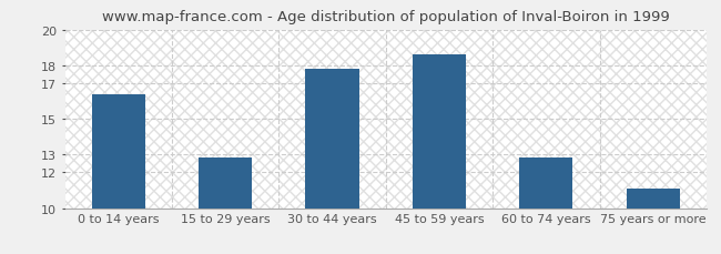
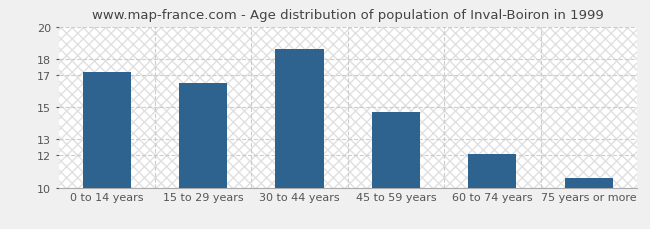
0 to 14 years: 16.4 -> 17.2
15 to 29 years: 12.8 -> 16.5
30 to 44 years: 17.8 -> 18.6
45 to 59 years: 18.6 -> 14.7
60 to 74 years: 12.8 -> 12.1
75 years or more: 11.1 -> 10.6
